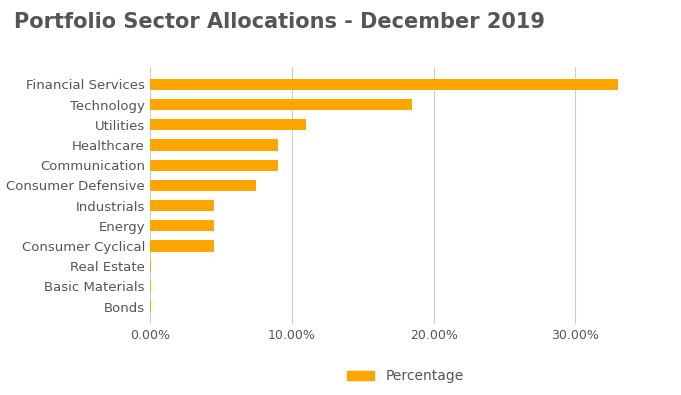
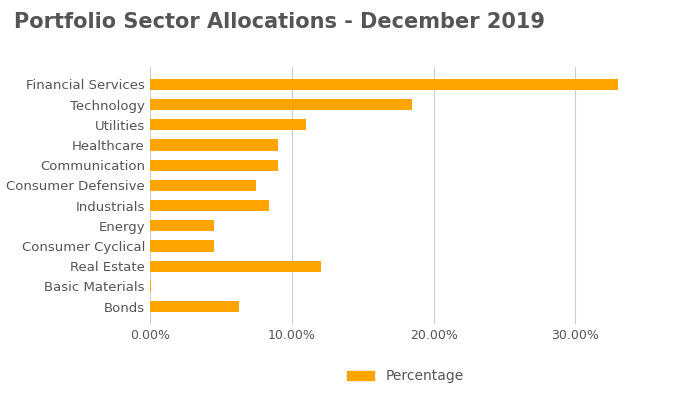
Industrials: 4.5% -> 8.4%
Real Estate: 0.1% -> 12.1%
Bonds: 0.1% -> 6.3%
